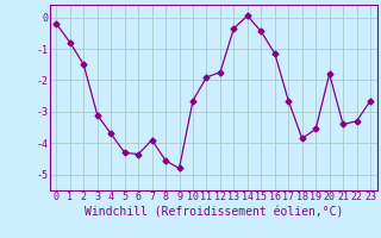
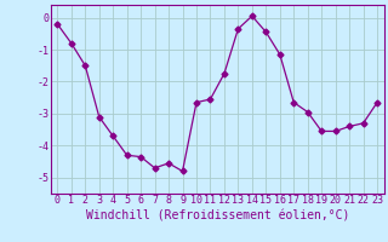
7: -3.90 -> -4.70
11: -1.90 -> -2.55
18: -3.85 -> -2.95
20: -1.80 -> -3.55
